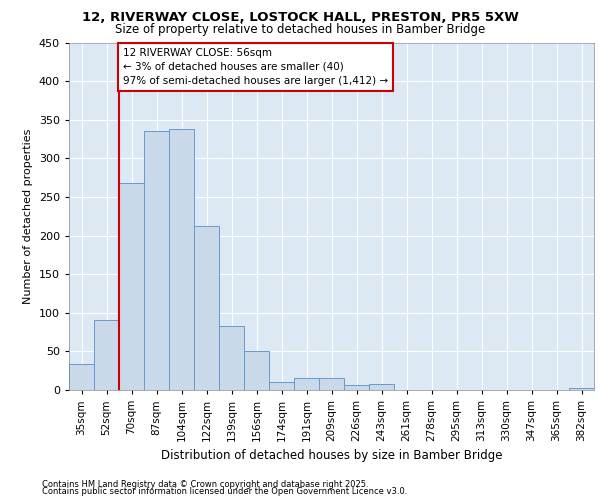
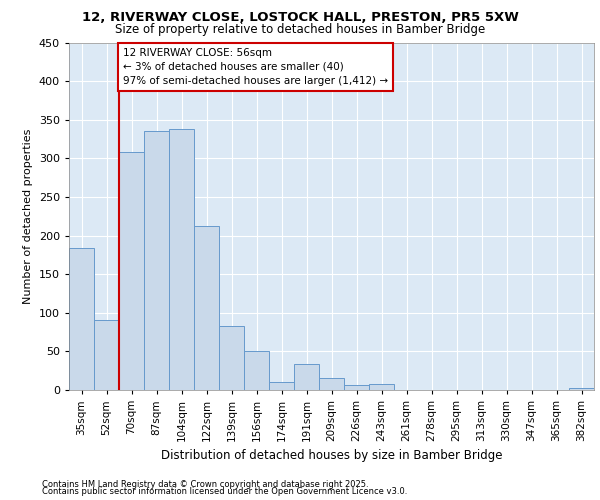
35sqm: 34 -> 184
70sqm: 268 -> 308
191sqm: 15 -> 34
